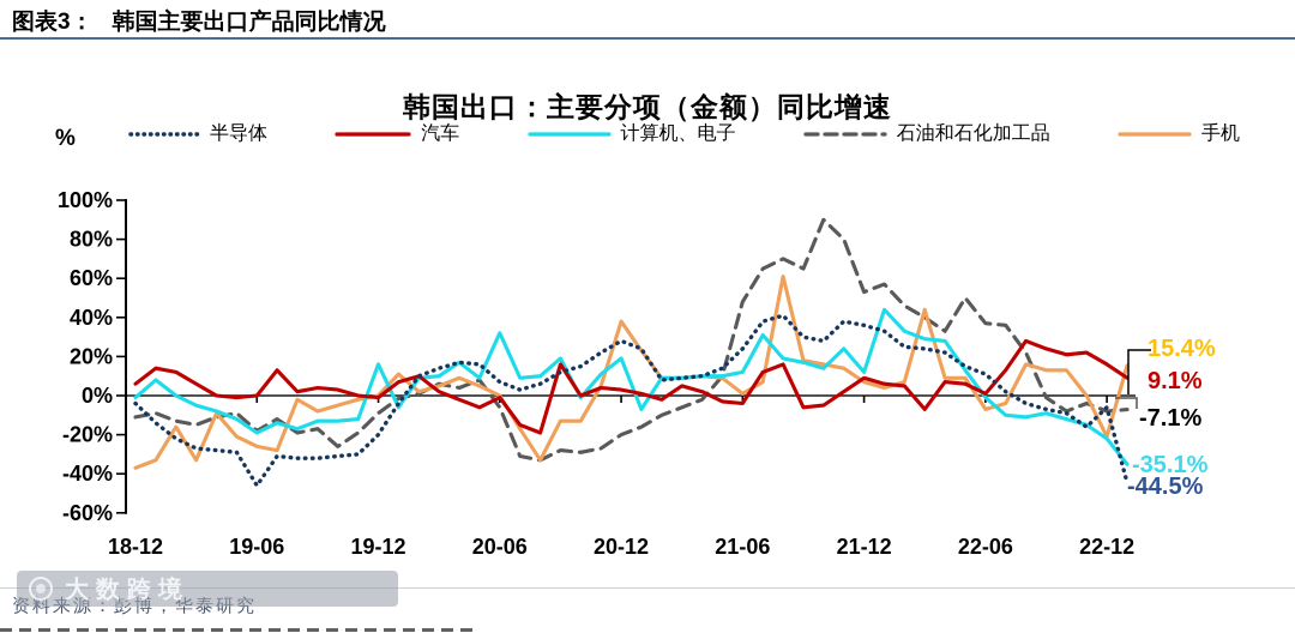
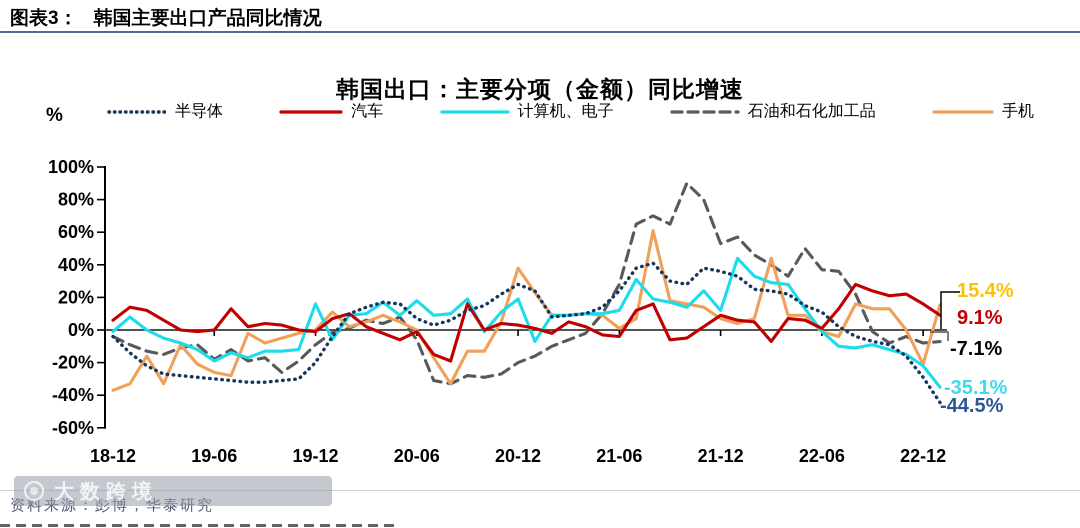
石油和石化加工品/18-12: -11% -> -4%
半导体/19-06: -46% -> -30%
计算机、电子/20-06: 32% -> 18%
石油和石化加工品/21-06: 48% -> 28%
手机/22-06: -7% -> -1%
半导体/22-12: -6% -> -29%
